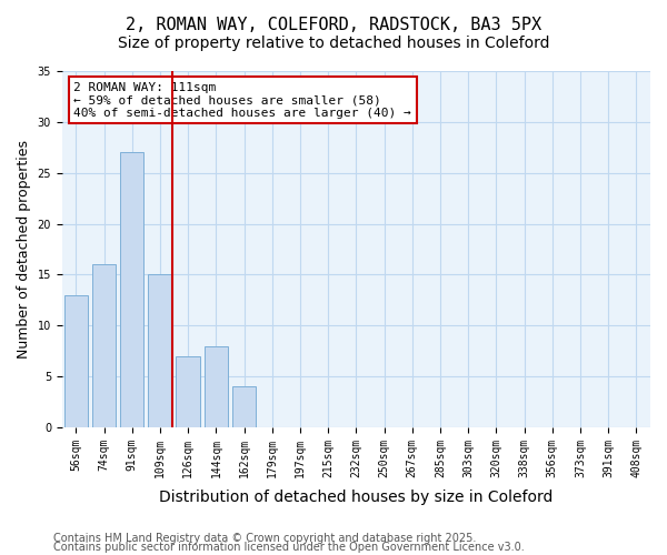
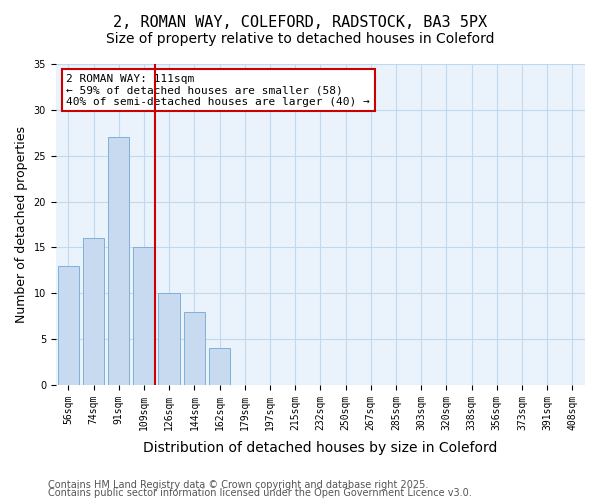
126sqm: 7 -> 10
